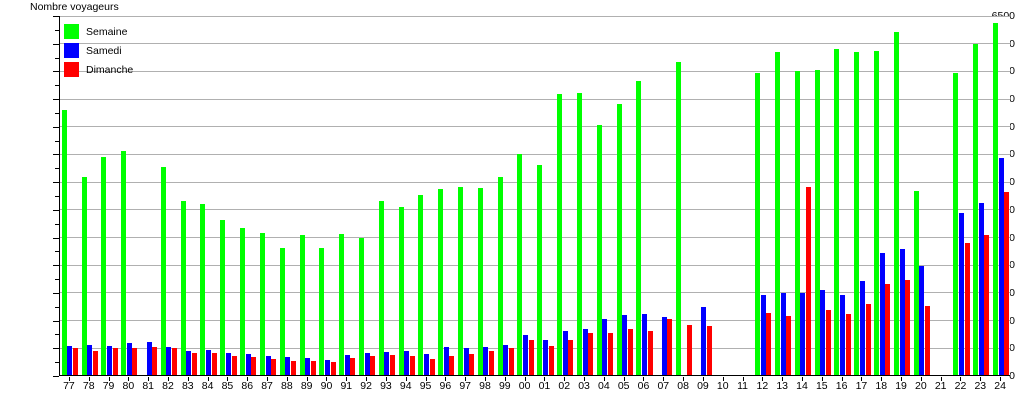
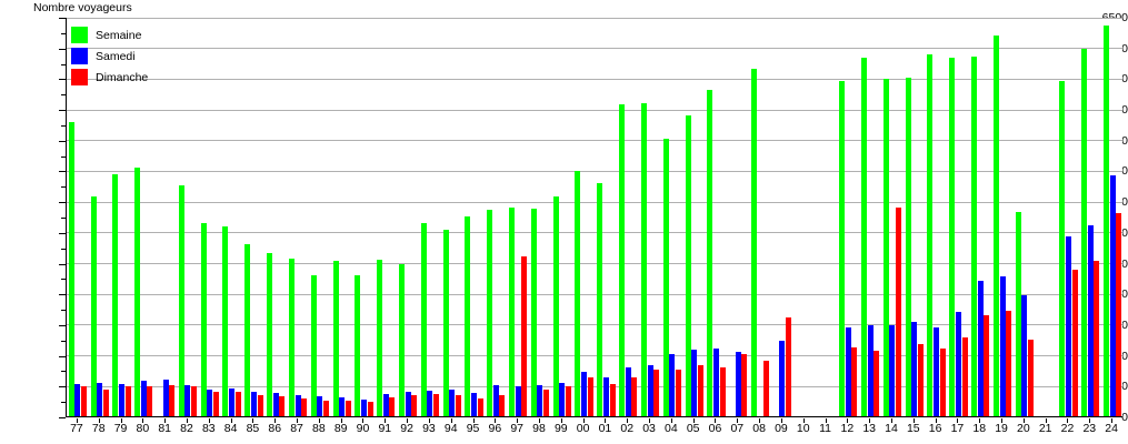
Dimanche/97: 400 -> 2600
Dimanche/09: 900 -> 1600
